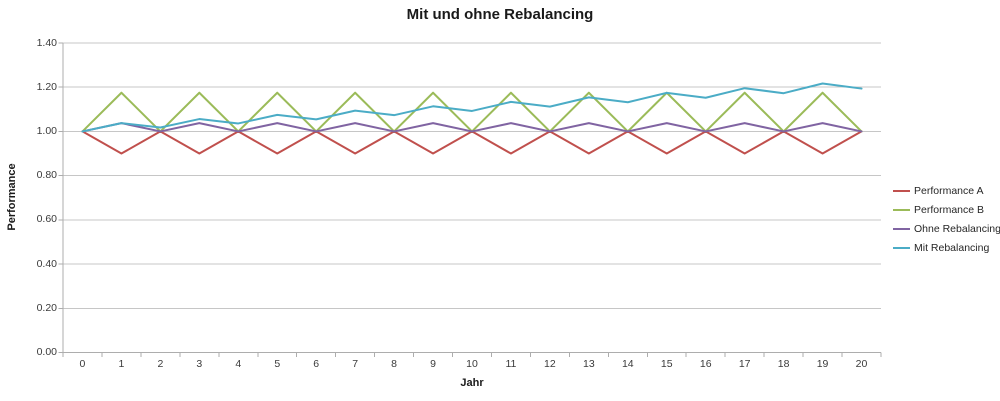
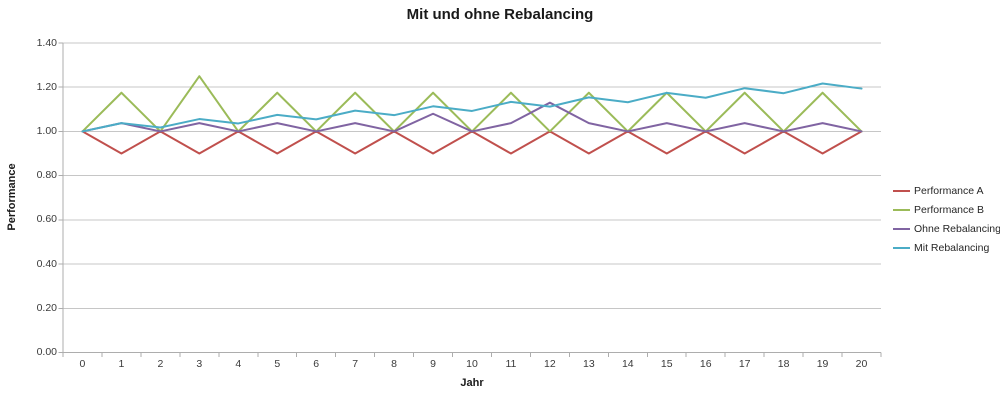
Performance B/3: 1.18 -> 1.25
Ohne Rebalancing/9: 1.04 -> 1.08
Ohne Rebalancing/12: 1.00 -> 1.13
